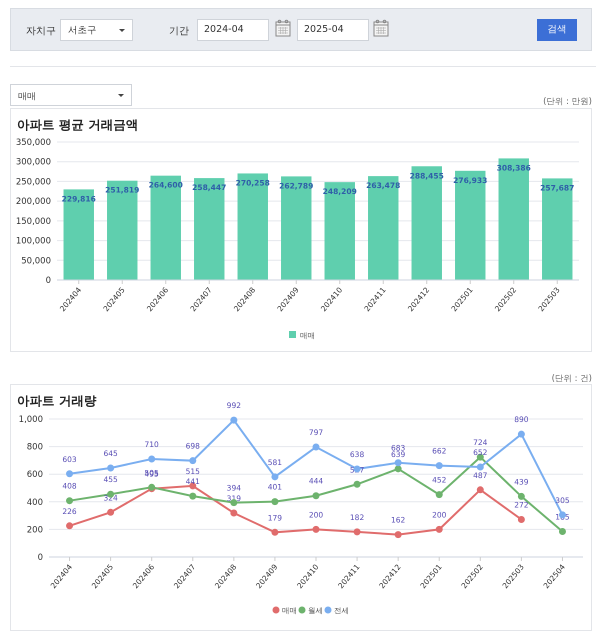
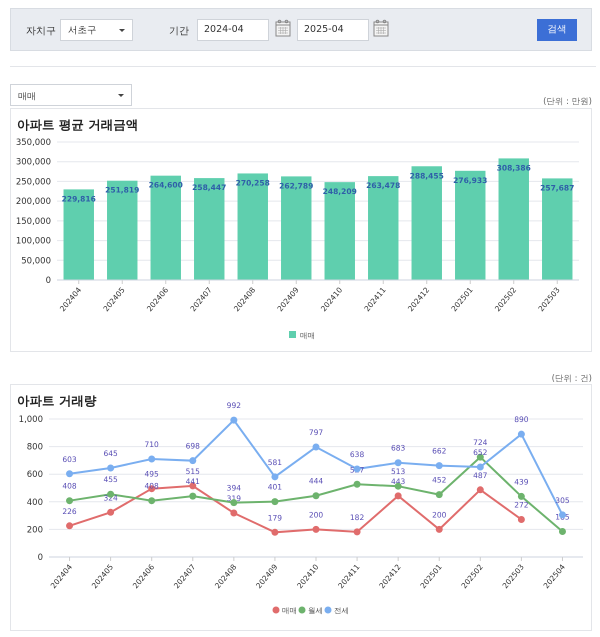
아파트 거래량/월세/202406: 505 -> 408
아파트 거래량/매매/202412: 162 -> 443
아파트 거래량/월세/202412: 639 -> 513
